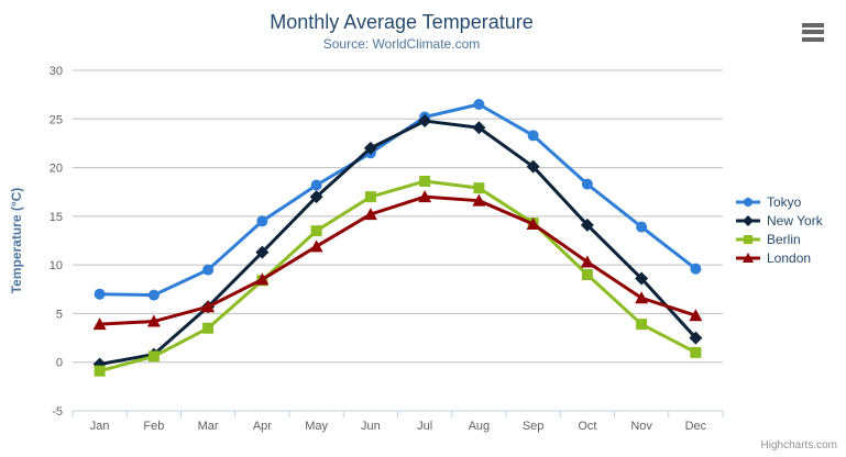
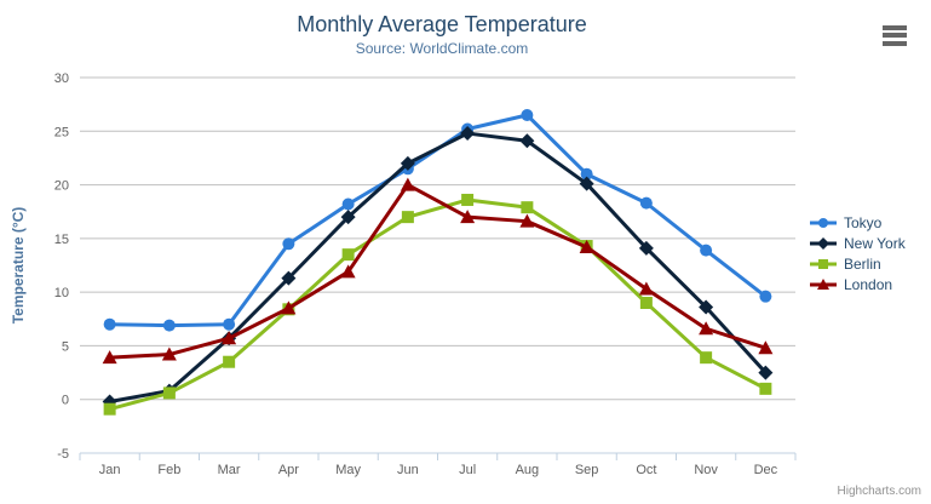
Tokyo/Mar: 10 -> 7
London/Jun: 15 -> 20
Tokyo/Sep: 23 -> 21
